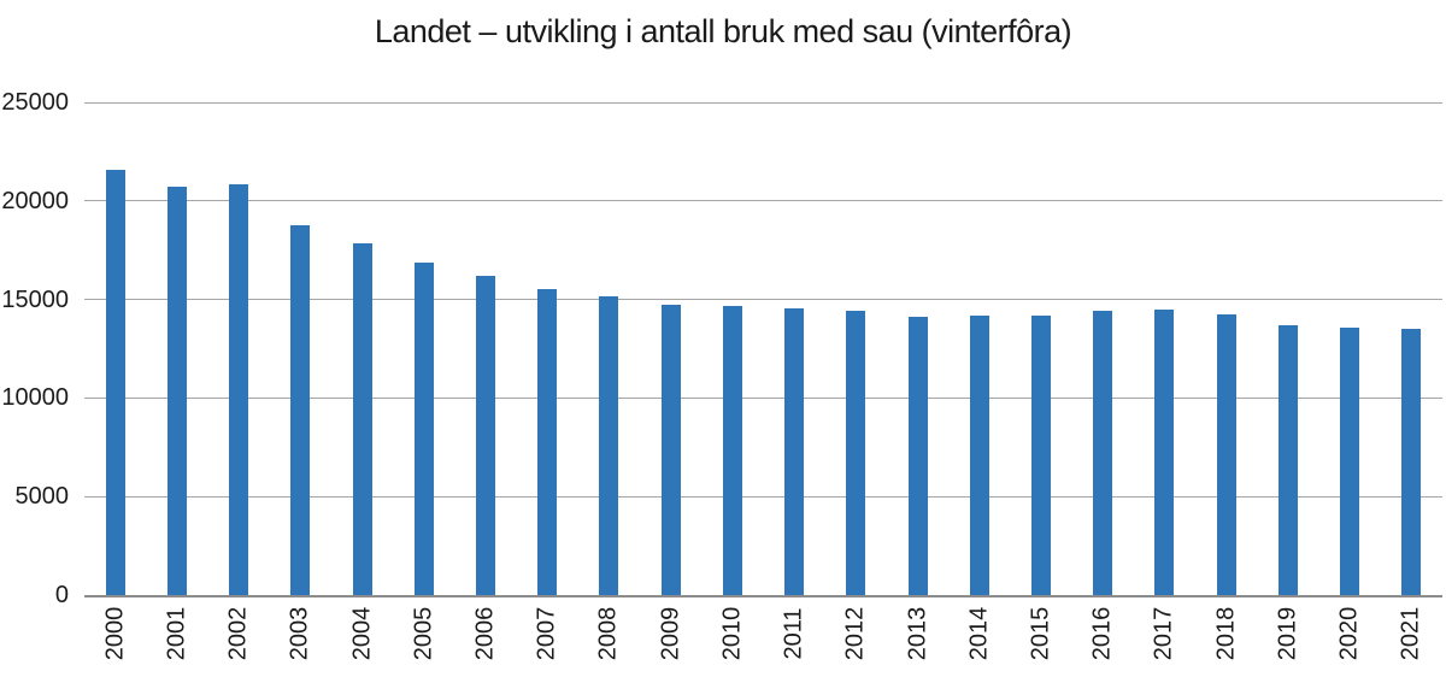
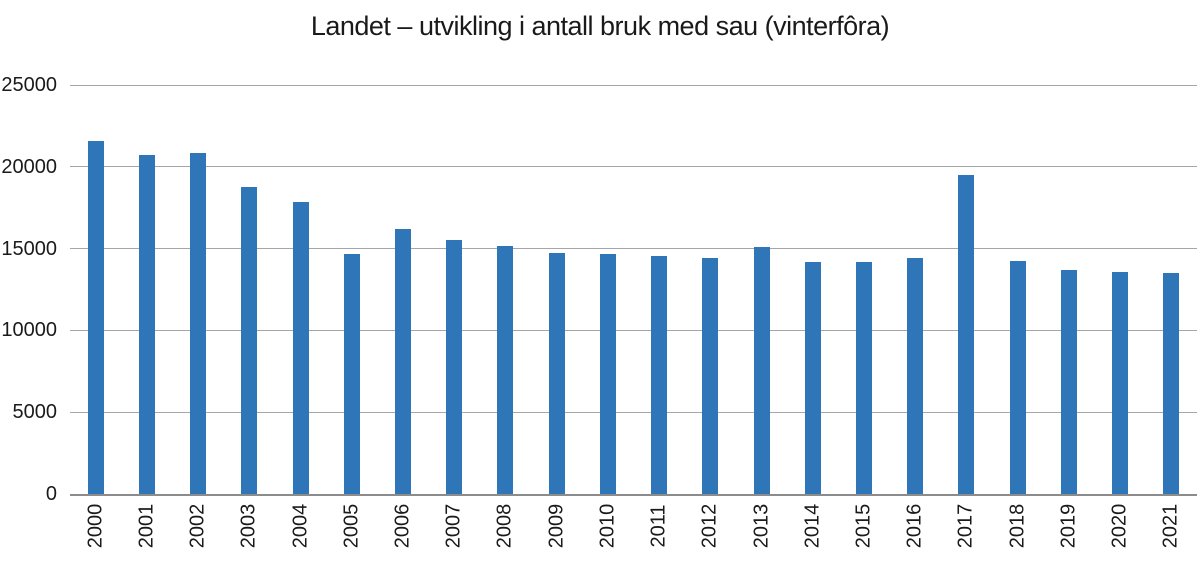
2005: 16900 -> 14700
2013: 14100 -> 15100
2017: 14500 -> 19500
